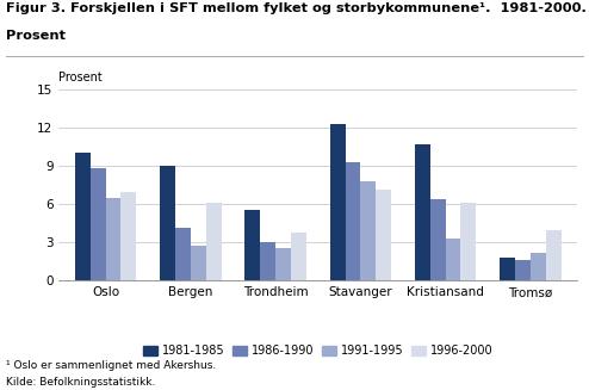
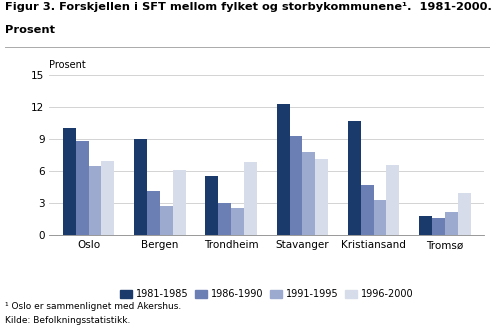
1996-2000/Trondheim: 3.8 -> 6.9
1986-1990/Kristiansand: 6.4 -> 4.7
1996-2000/Kristiansand: 6.1 -> 6.6
